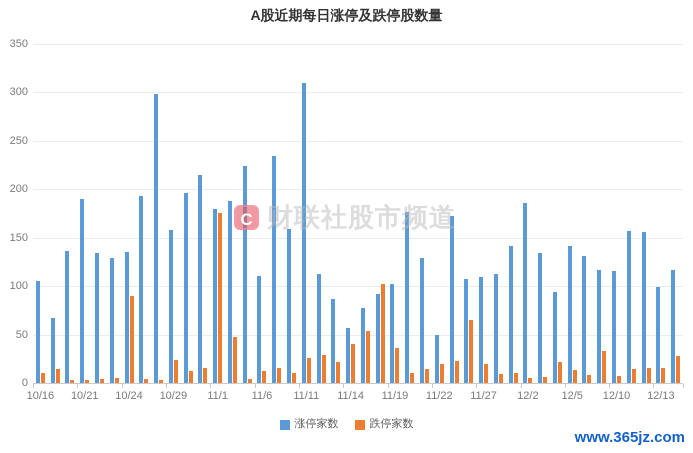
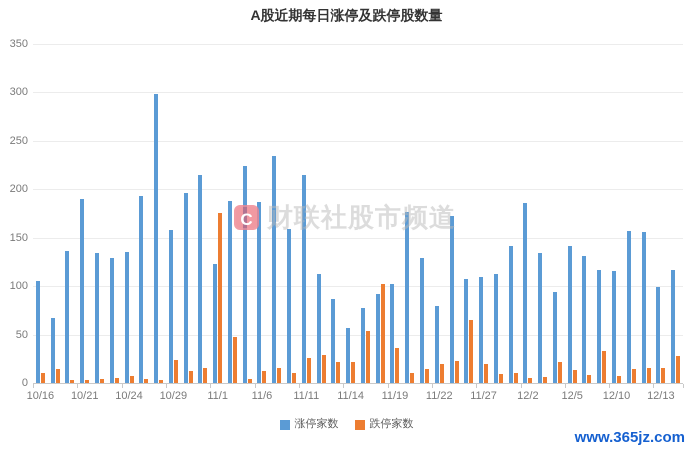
跌停家数/10/24: 90 -> 10
涨停家数/11/1: 180 -> 120
涨停家数/11/6: 110 -> 190
涨停家数/11/11: 310 -> 220
跌停家数/11/14: 40 -> 20
涨停家数/11/22: 50 -> 80
